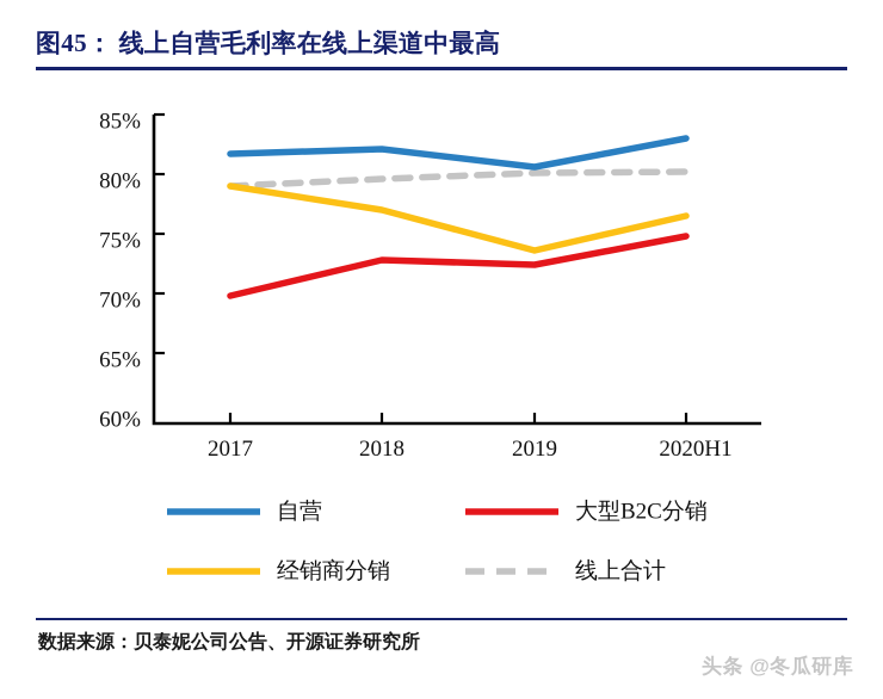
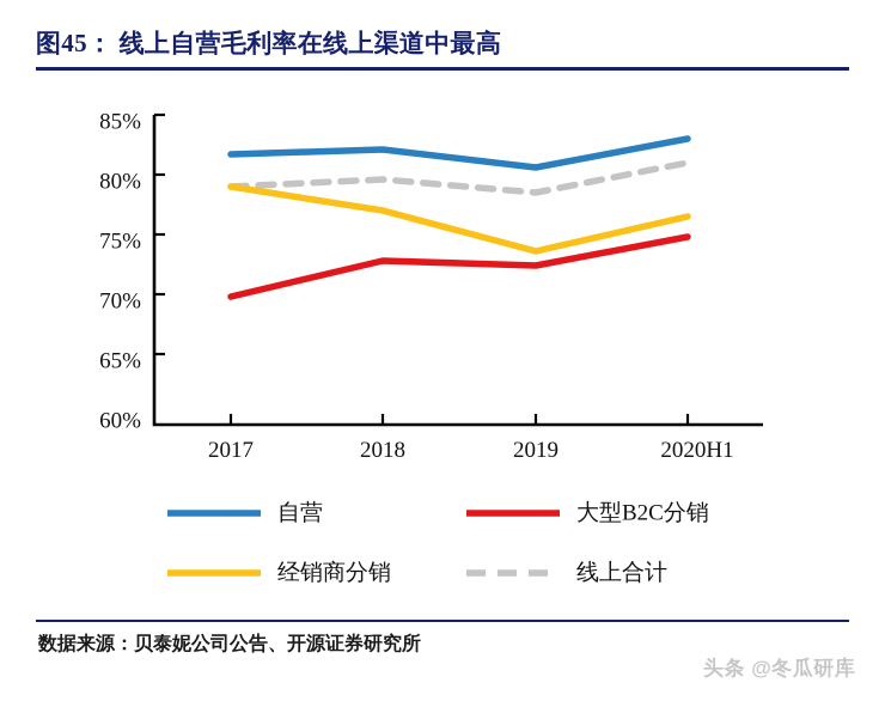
线上合计/2019: 80.1% -> 78.5%
线上合计/2020H1: 80.2% -> 81.0%
